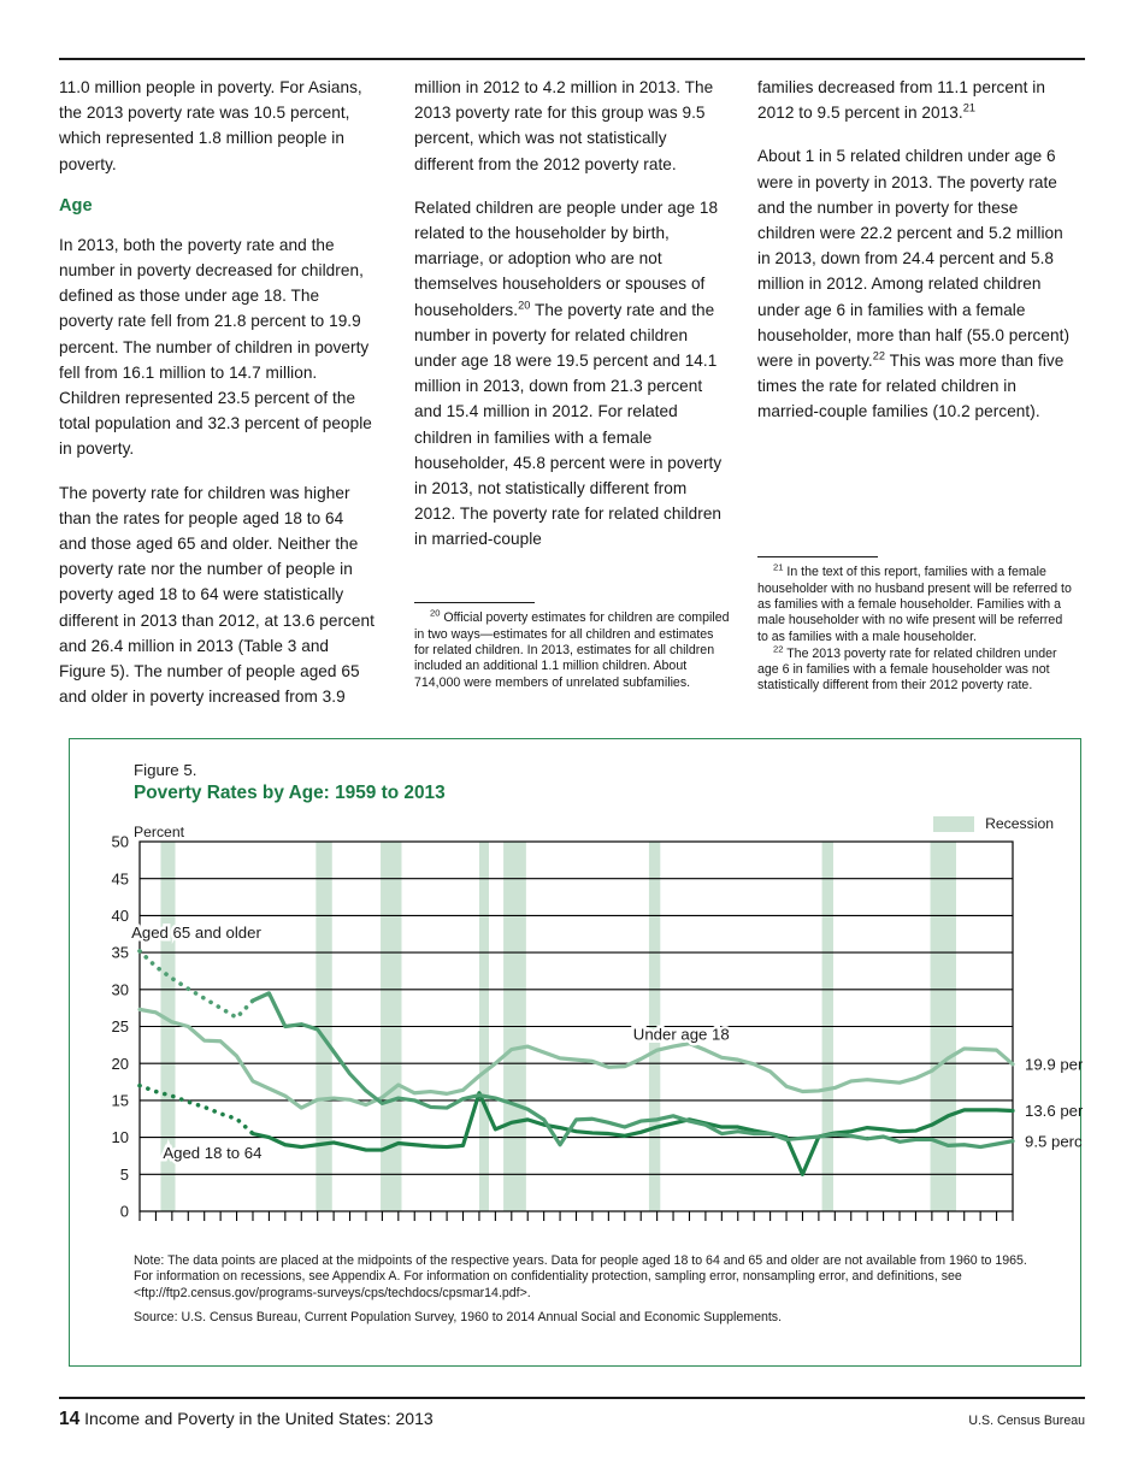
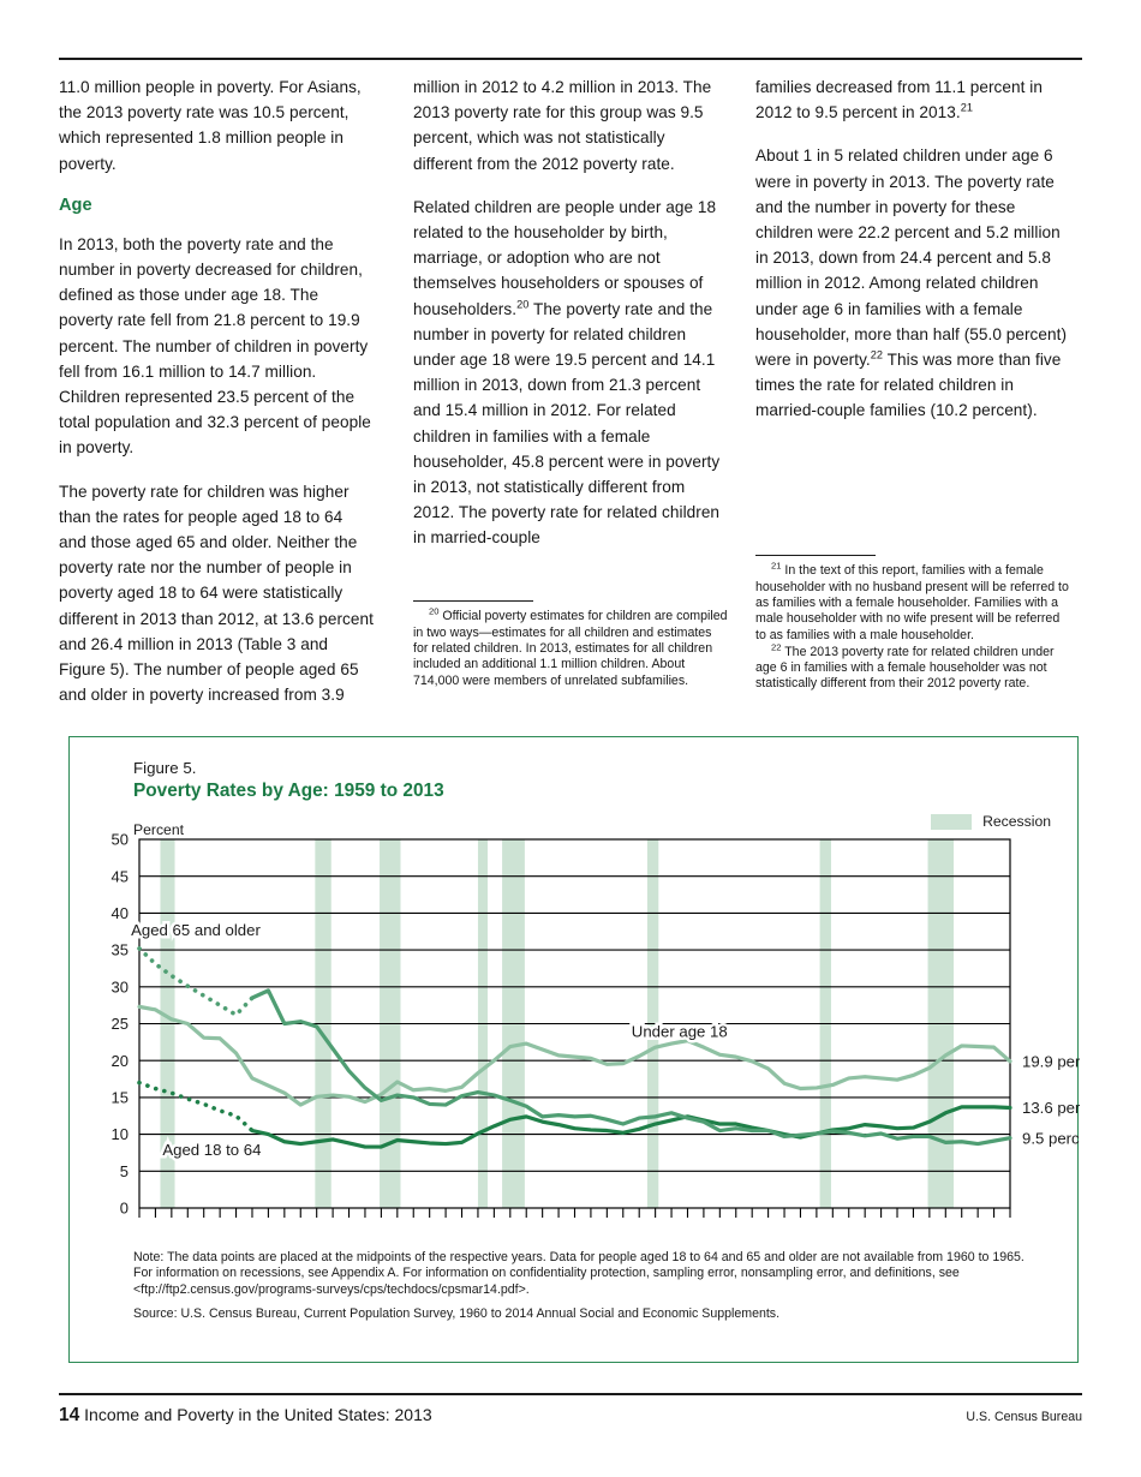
Aged 18 to 64/1980: 16 -> 10
Aged 65 and older/1985: 9 -> 13
Aged 18 to 64/2000: 5 -> 10
